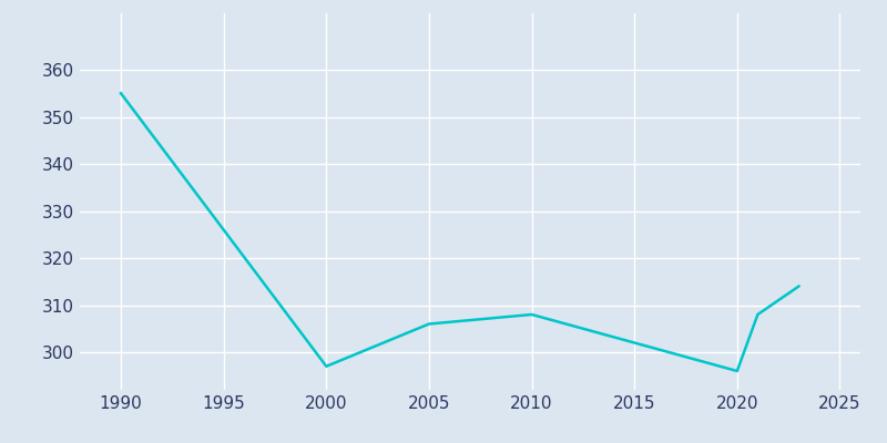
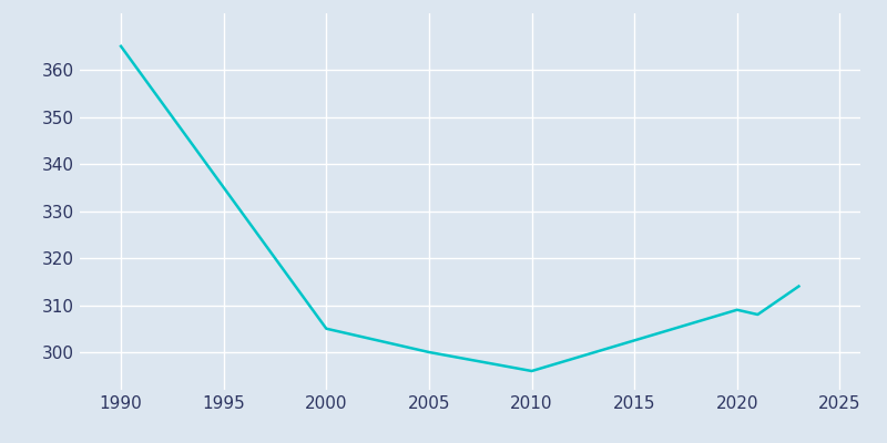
1990: 355 -> 365
2000: 297 -> 305
2005: 306 -> 300
2010: 308 -> 296
2020: 296 -> 309
